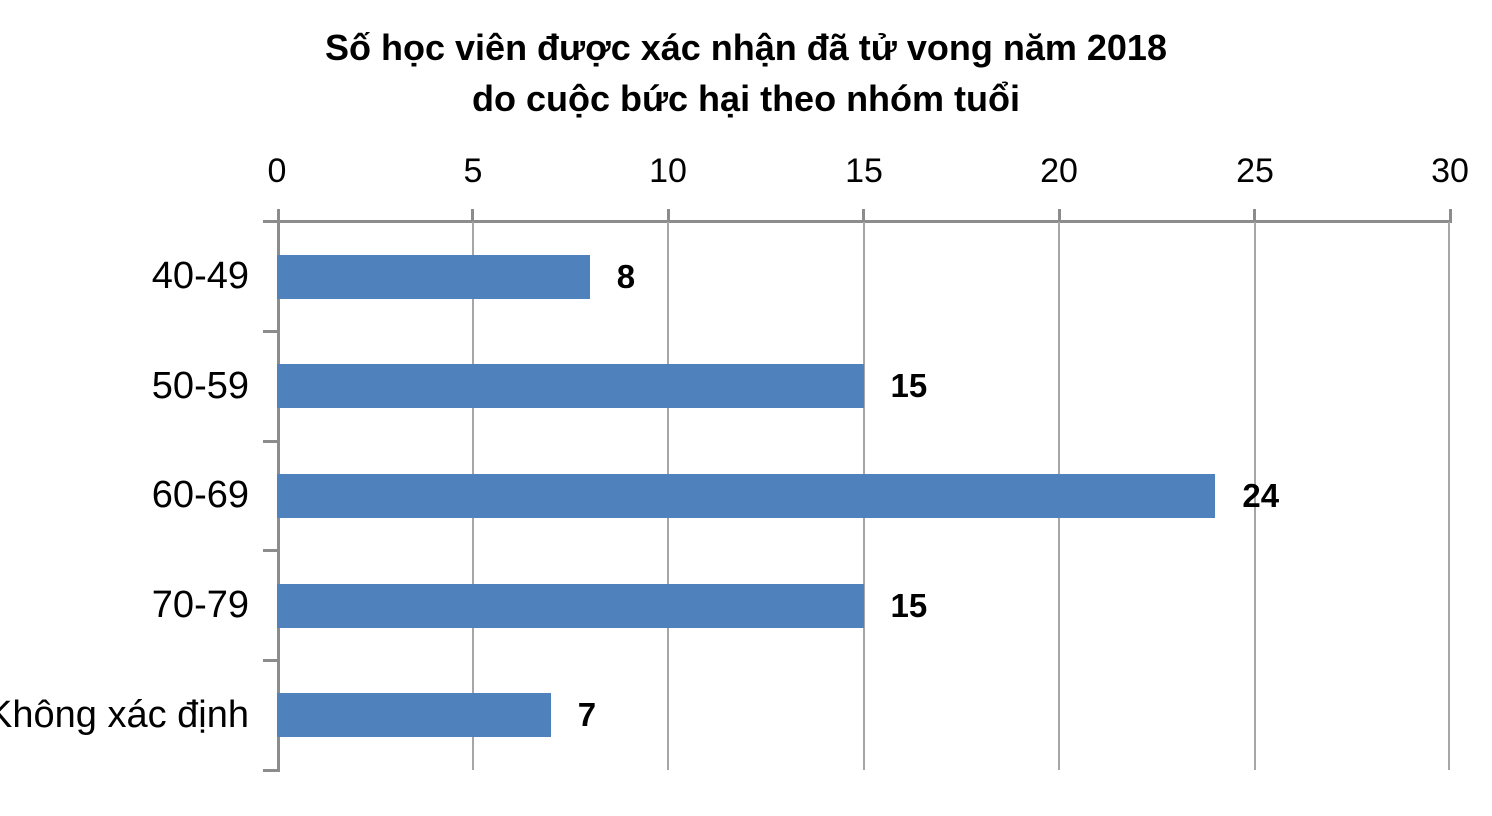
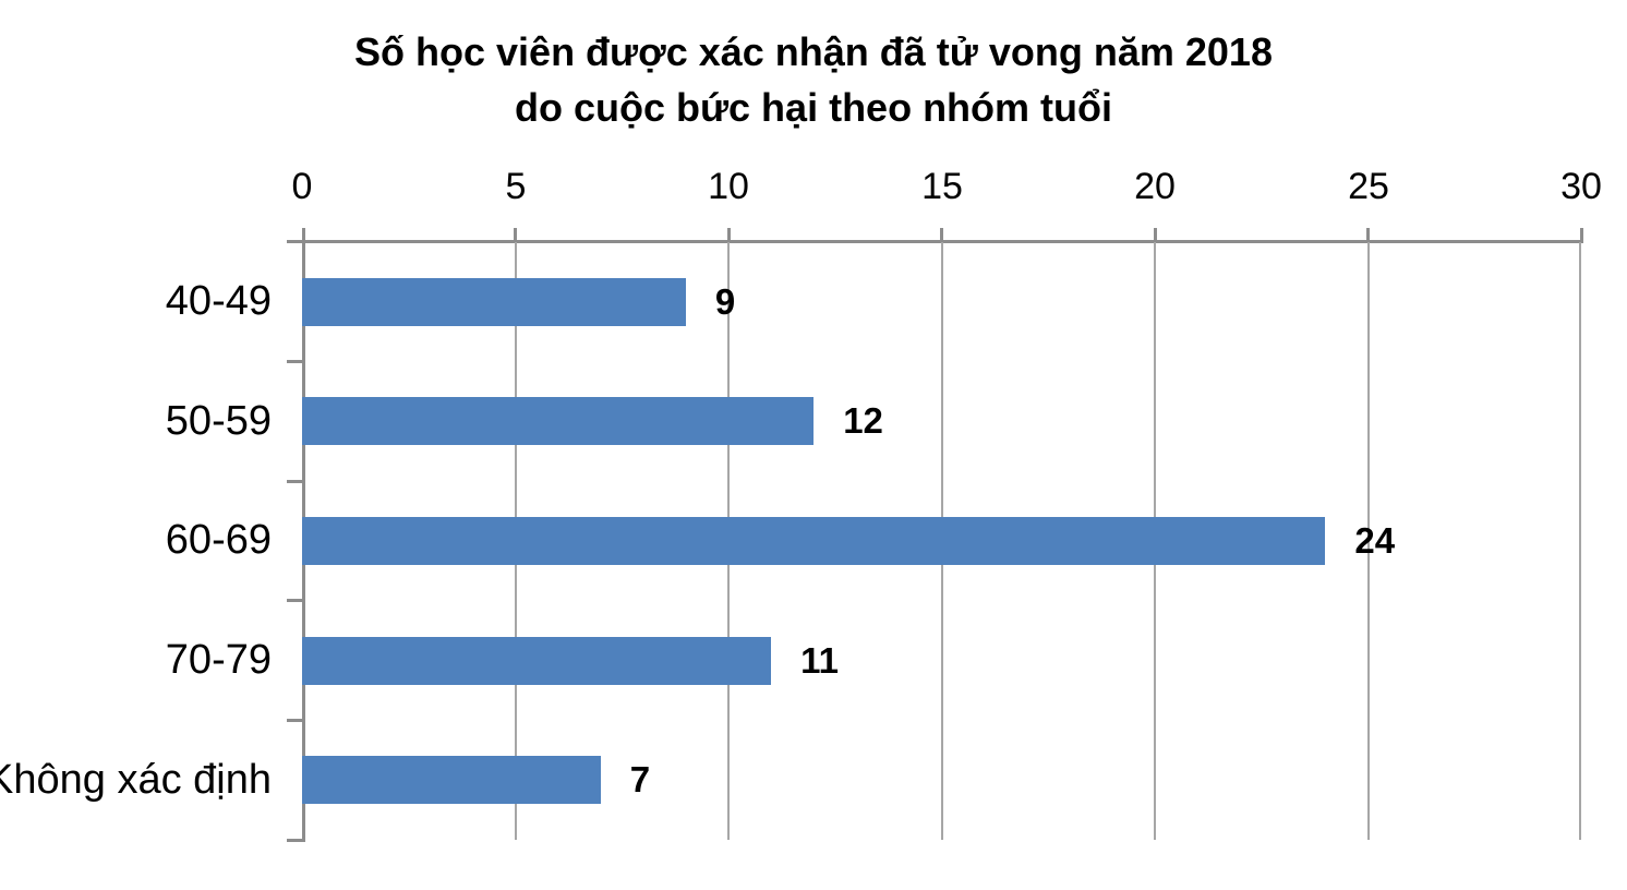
40-49: 8 -> 9
50-59: 15 -> 12
70-79: 15 -> 11
